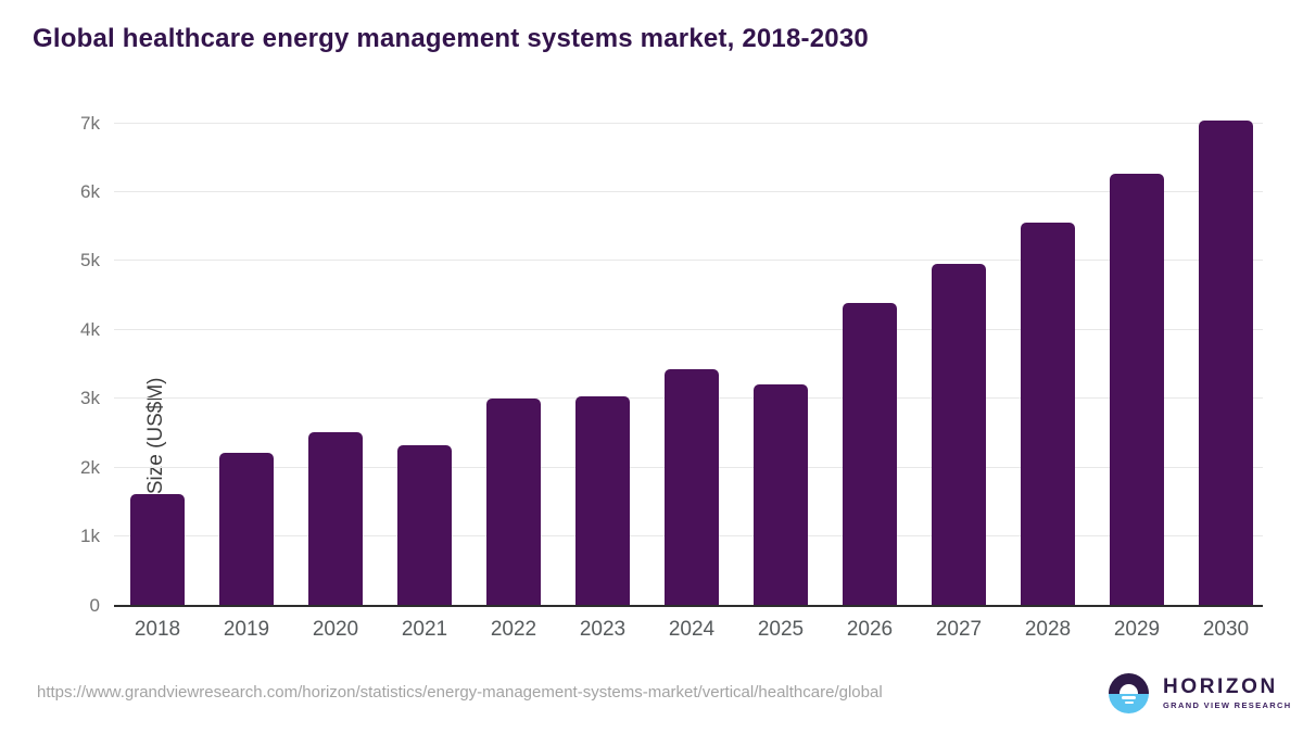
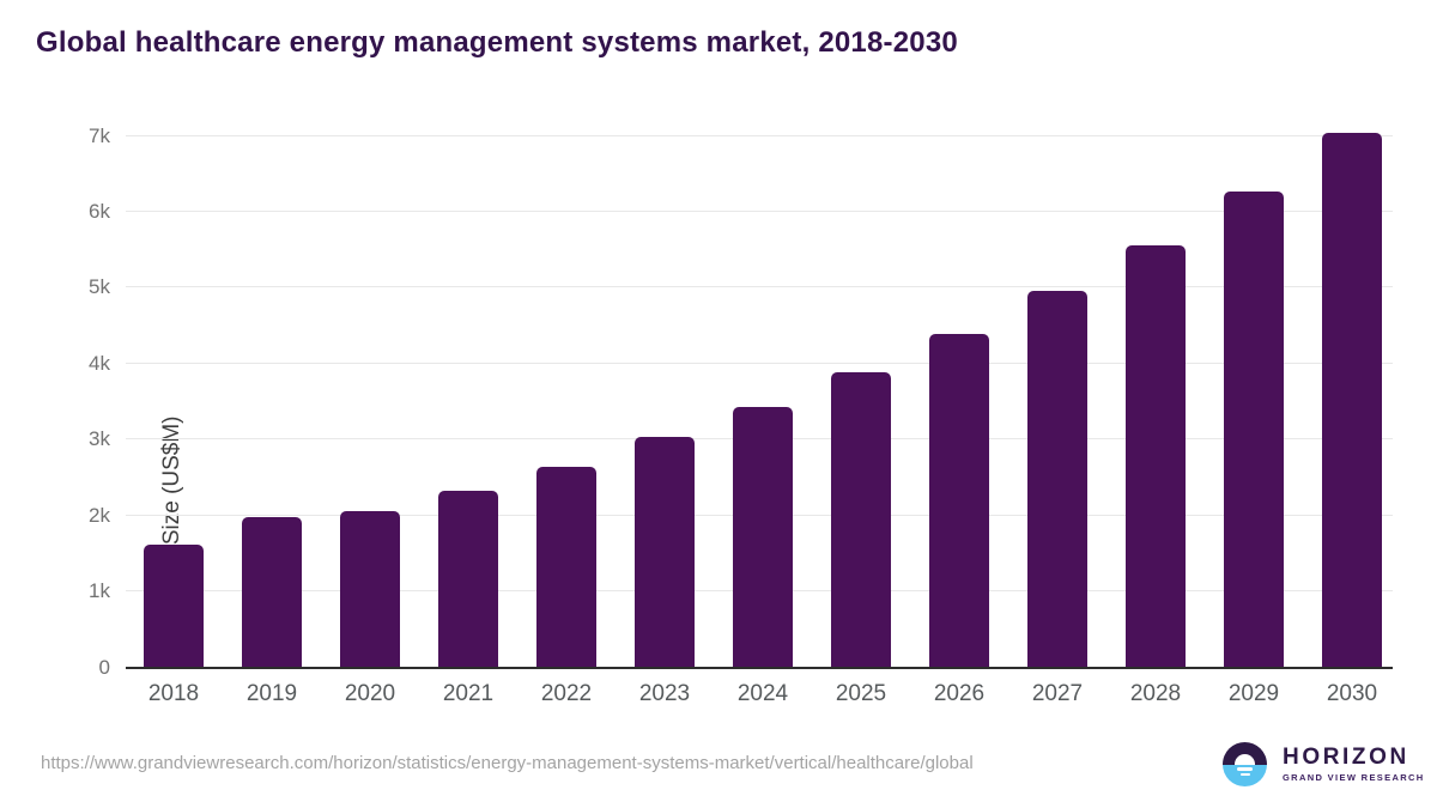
2019: 2.2k -> 2.0k
2020: 2.5k -> 2.0k
2022: 3.0k -> 2.6k
2025: 3.2k -> 3.9k
